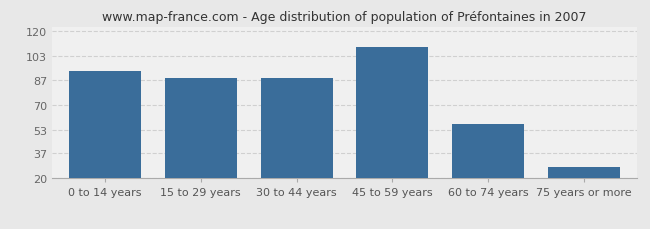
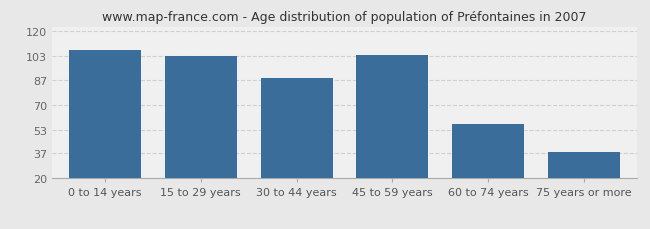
0 to 14 years: 93 -> 107
15 to 29 years: 88 -> 103
45 to 59 years: 109 -> 104
75 years or more: 28 -> 38
